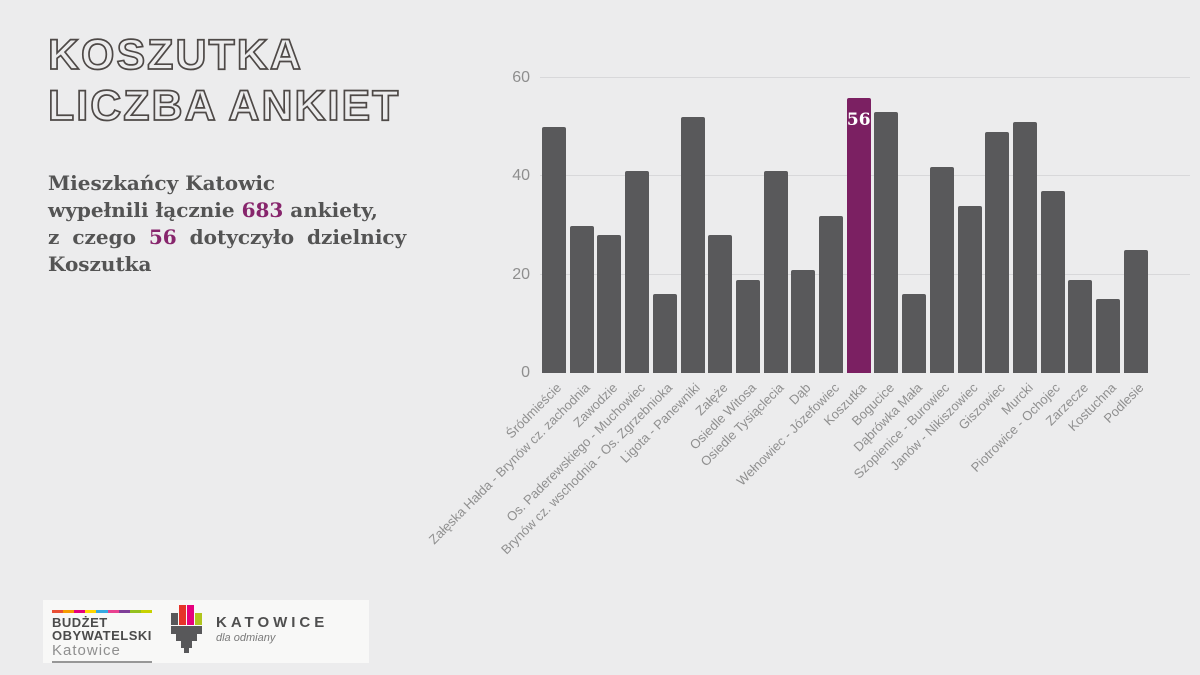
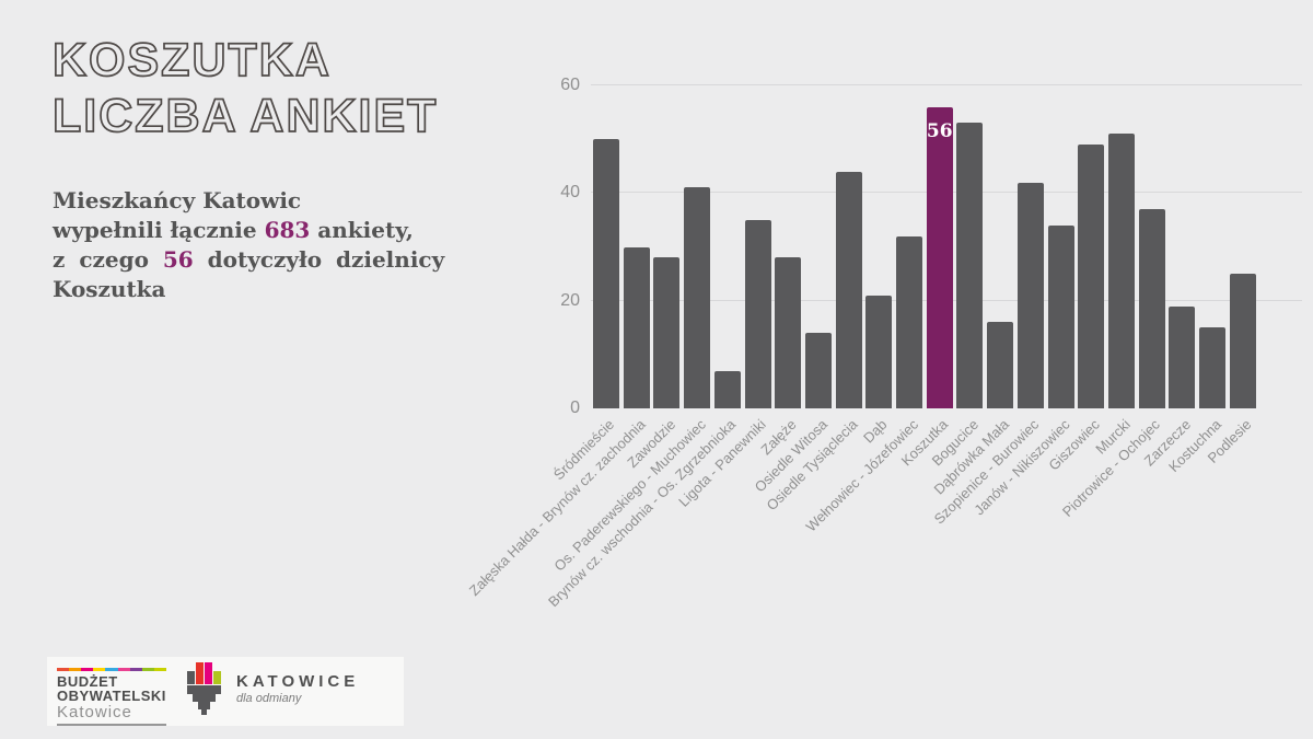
Brynów cz. wschodnia - Os. Zgrzebnioka: 16 -> 7
Ligota - Panewniki: 52 -> 35
Osiedle Witosa: 19 -> 14
Osiedle Tysiąclecia: 41 -> 44
